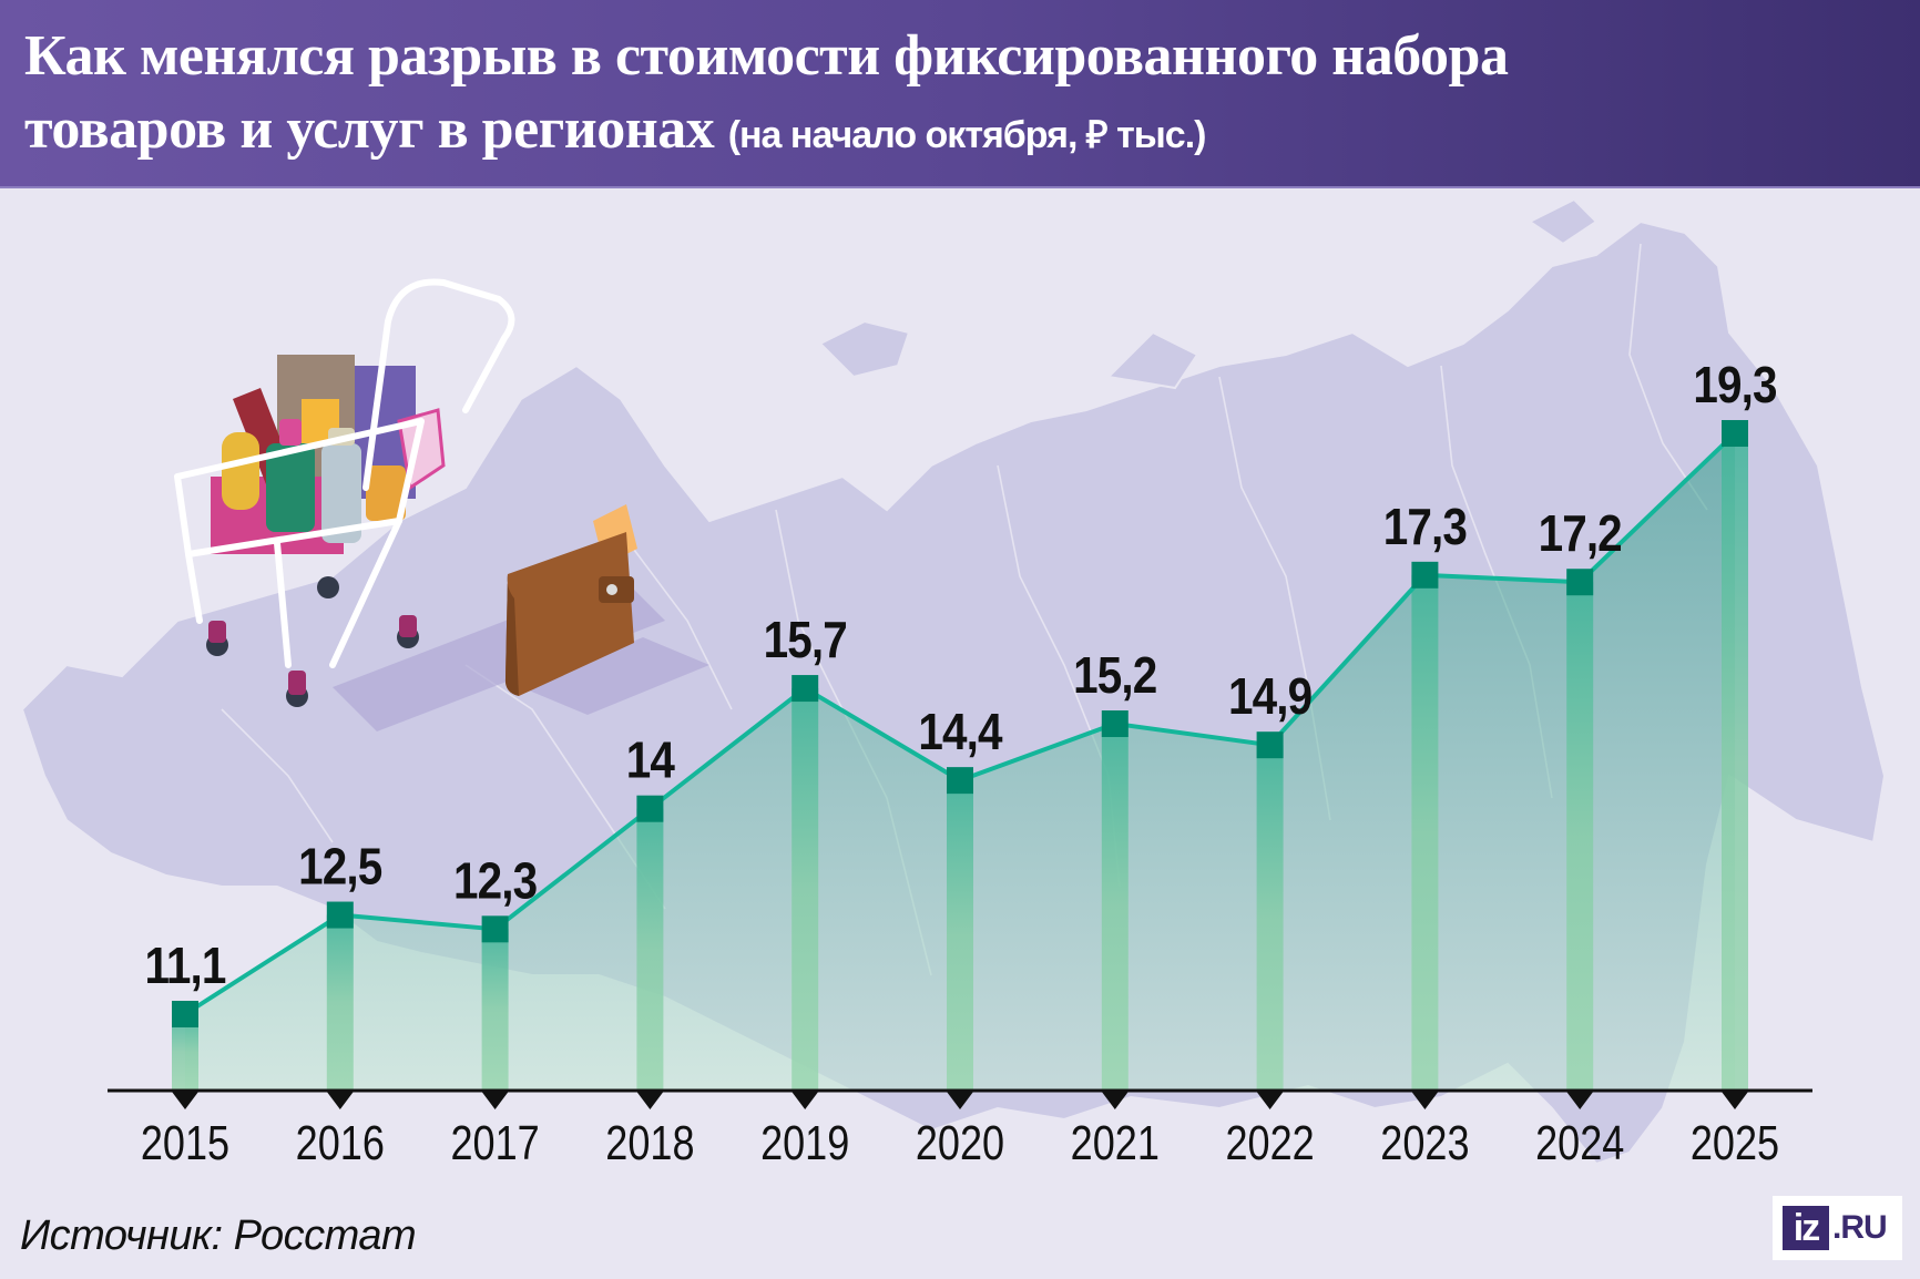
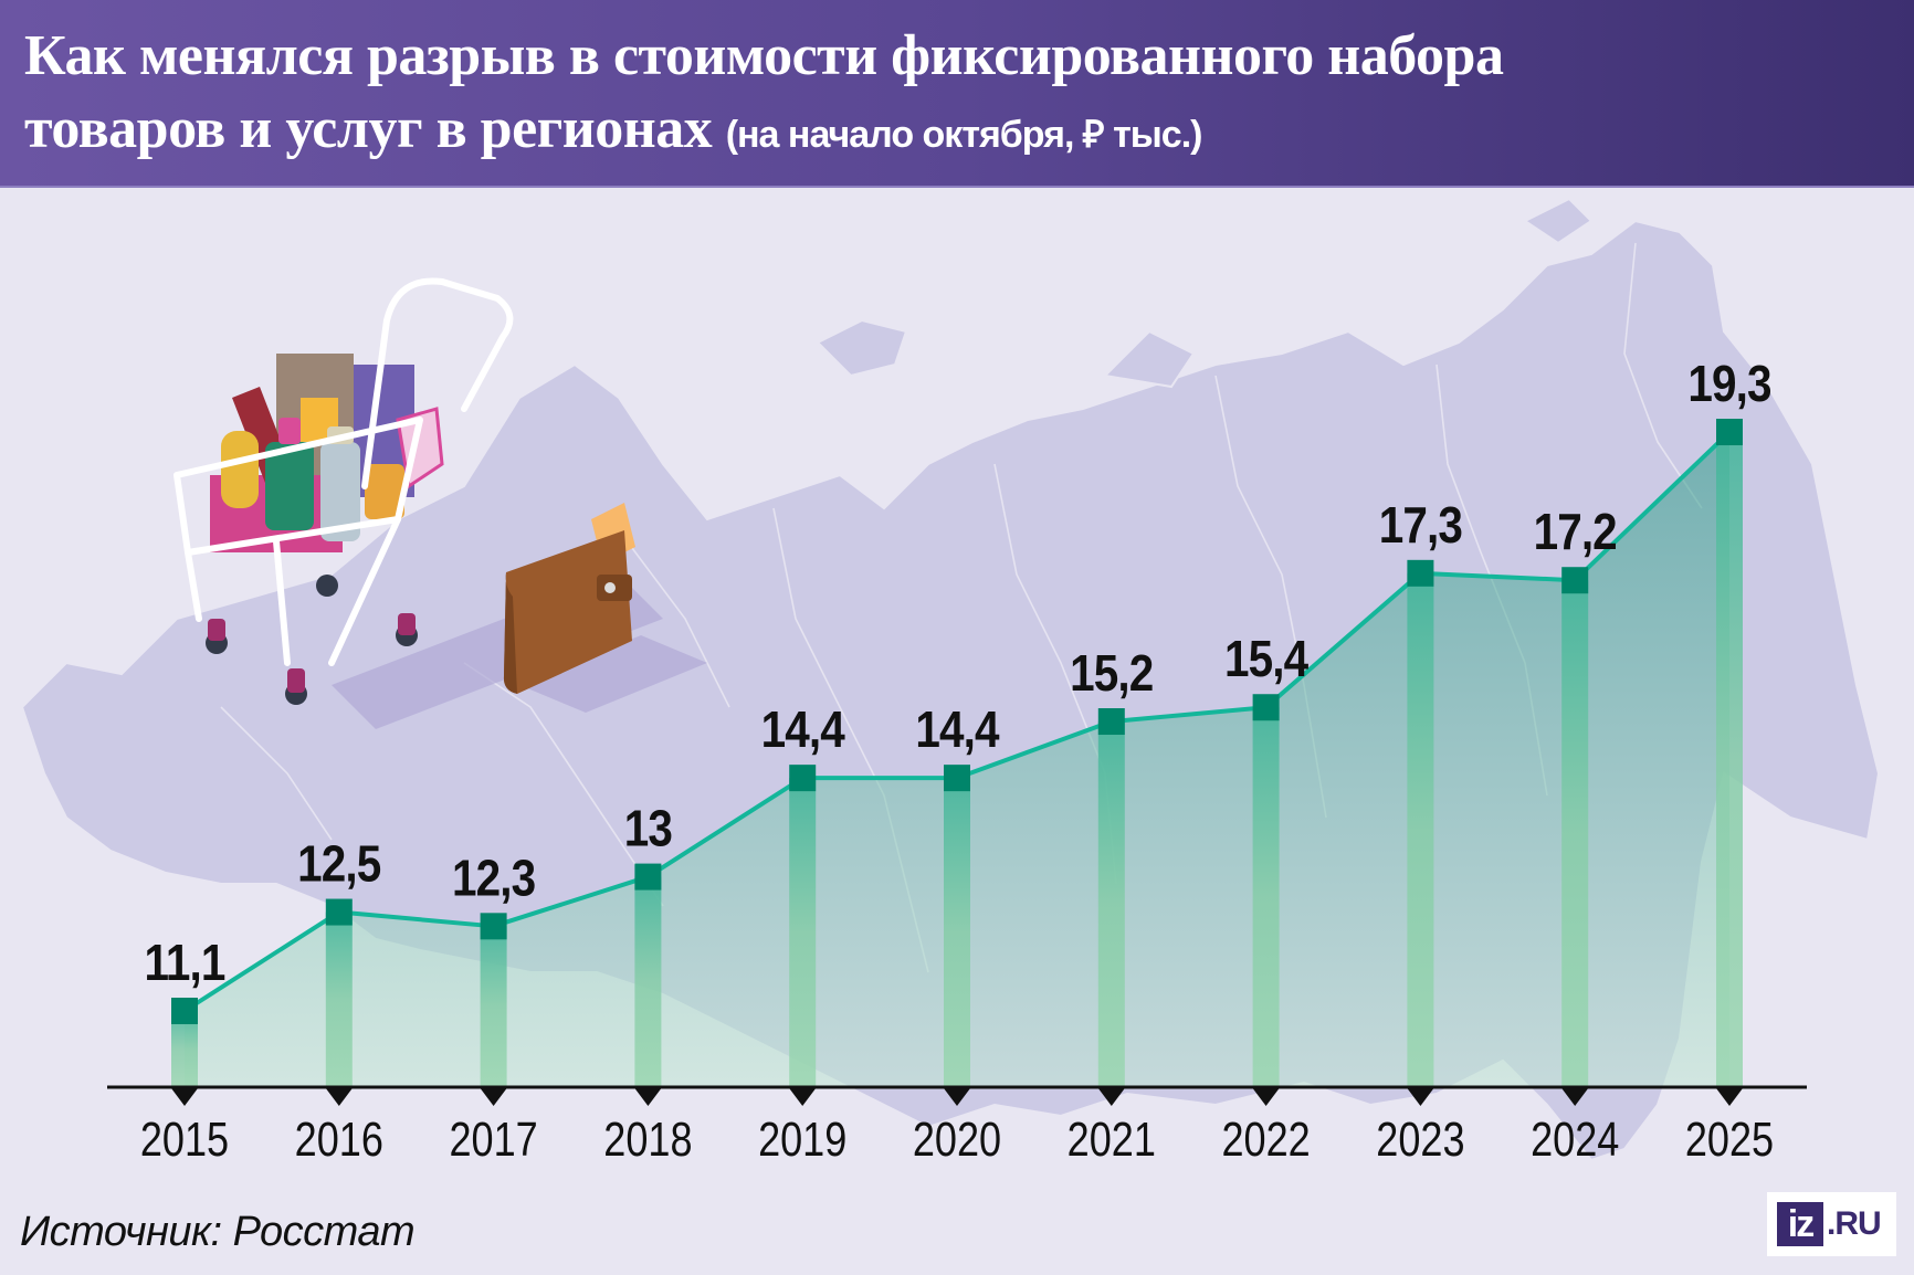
2018: 14 -> 13
2019: 15,7 -> 14,4
2022: 14,9 -> 15,4
